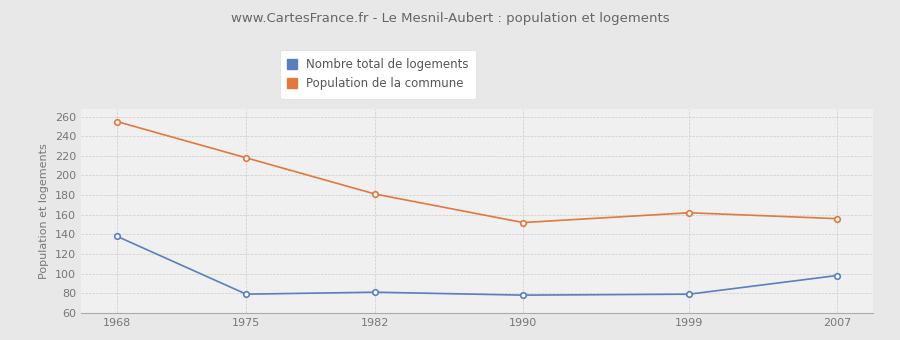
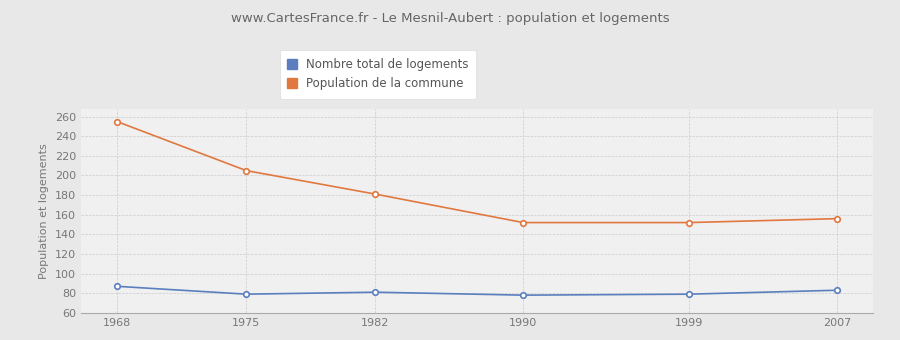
Nombre total de logements/1968: 138 -> 87
Population de la commune/1975: 218 -> 205
Population de la commune/1999: 162 -> 152
Nombre total de logements/2007: 98 -> 83
